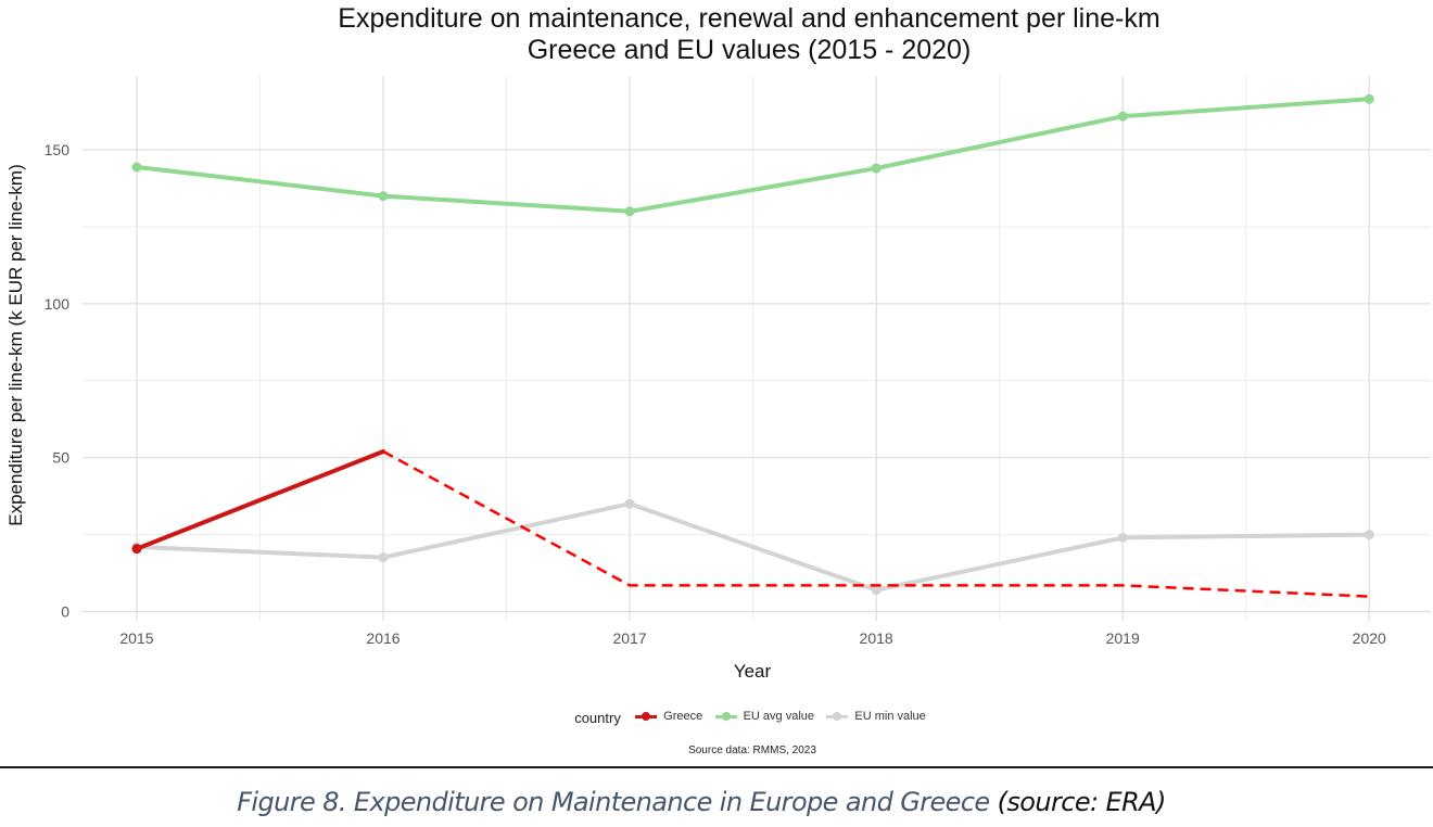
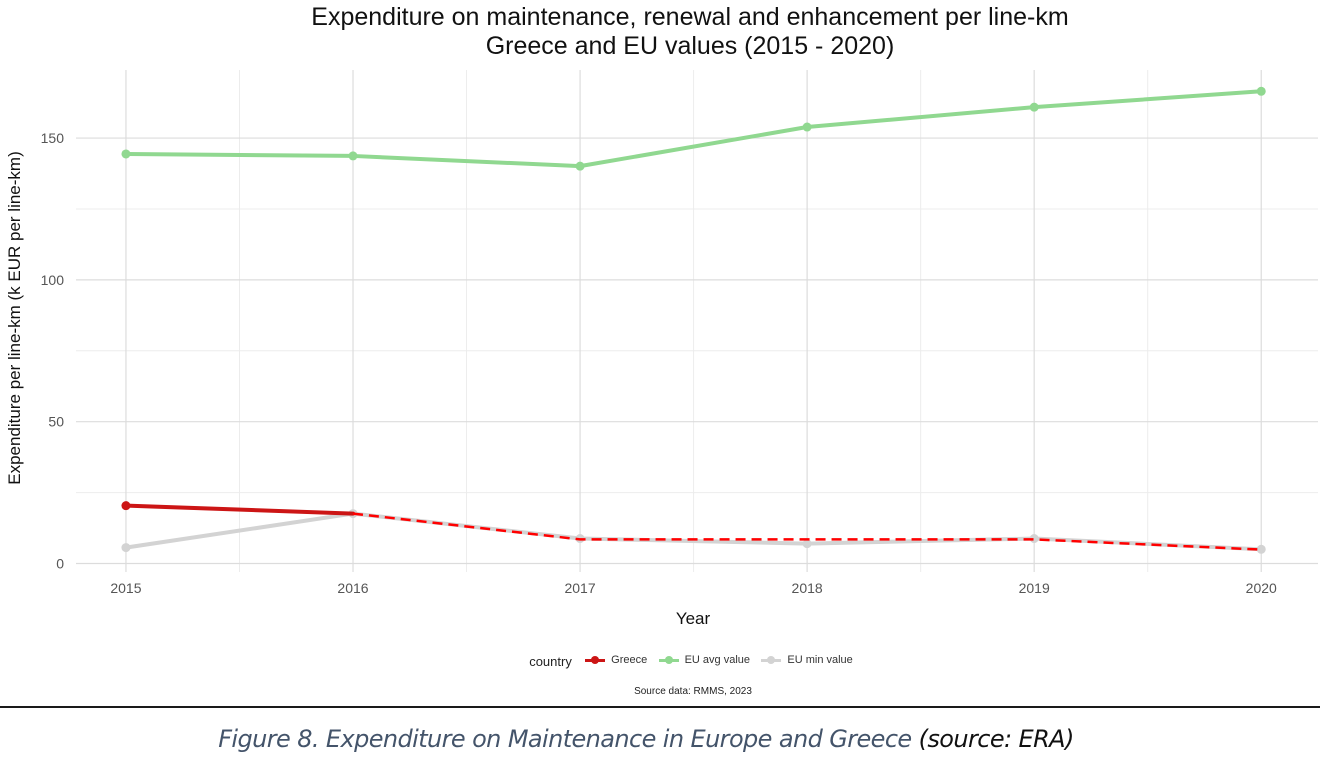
EU min value/2015: 21 -> 6
EU avg value/2016: 135 -> 144
Greece/2016: 52 -> 18
EU min value/2017: 35 -> 9
EU avg value/2017: 130 -> 140
EU avg value/2018: 144 -> 154
EU min value/2019: 24 -> 9
EU min value/2020: 25 -> 5
